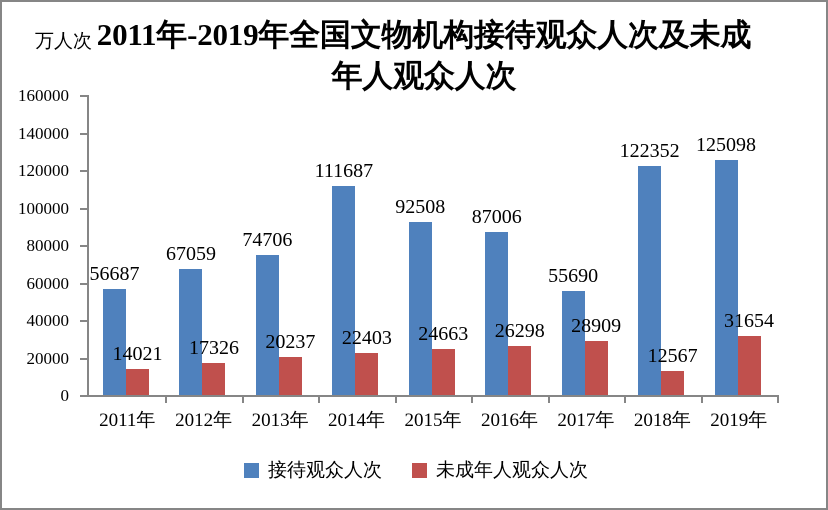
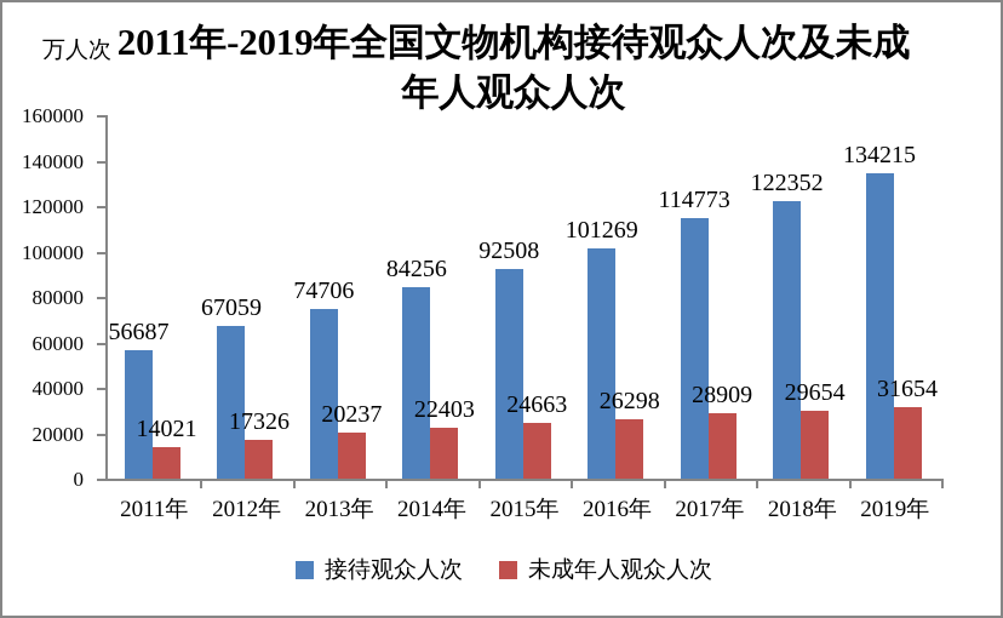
接待观众人次/2014年: 111687 -> 84256
接待观众人次/2016年: 87006 -> 101269
接待观众人次/2017年: 55690 -> 114773
未成年人观众人次/2018年: 12567 -> 29654
接待观众人次/2019年: 125098 -> 134215
